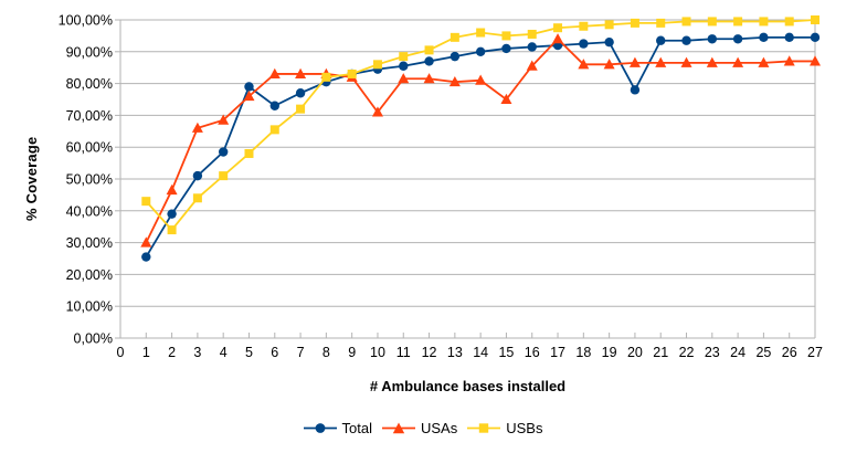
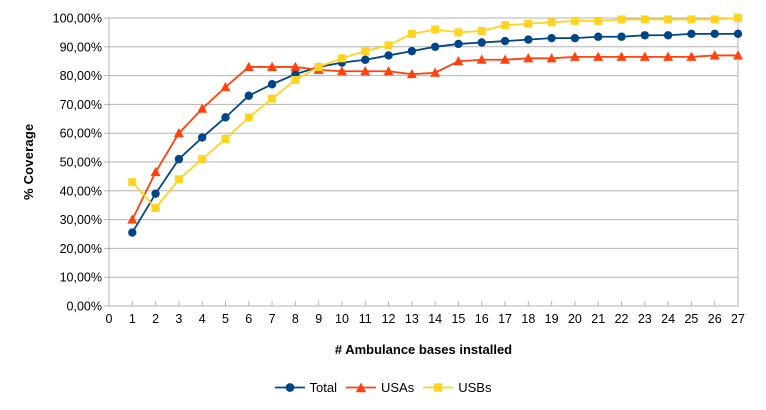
USAs/3: 66% -> 60%
Total/5: 79% -> 66%
USBs/8: 82% -> 78%
USAs/10: 71% -> 82%
USAs/15: 75% -> 85%
USAs/17: 94% -> 86%
Total/20: 78% -> 93%
